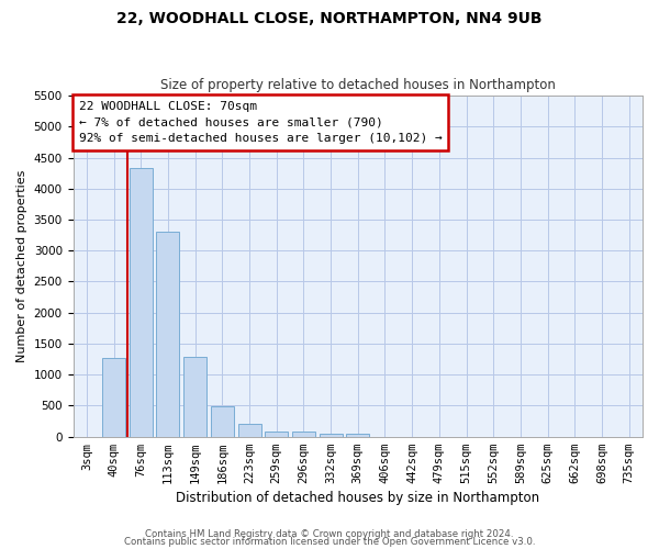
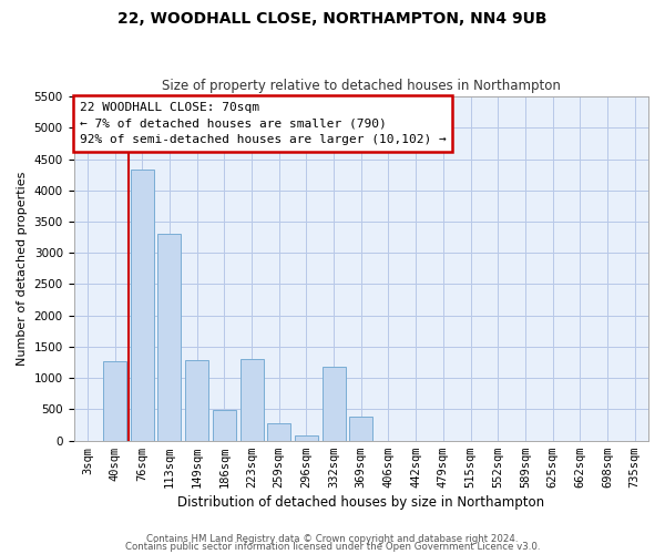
223sqm: 220 -> 1300
259sqm: 90 -> 280
332sqm: 60 -> 1180
369sqm: 50 -> 380
